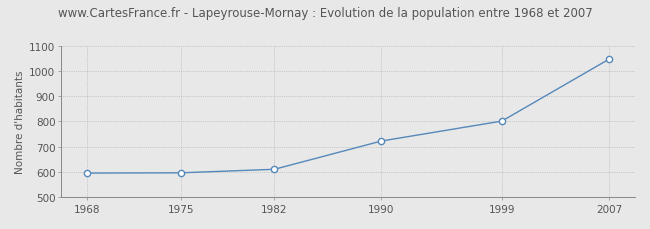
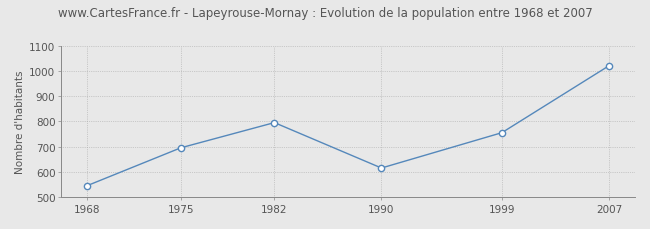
1968: 595 -> 545
1975: 596 -> 695
1982: 610 -> 795
1990: 722 -> 615
1999: 801 -> 755
2007: 1046 -> 1020
